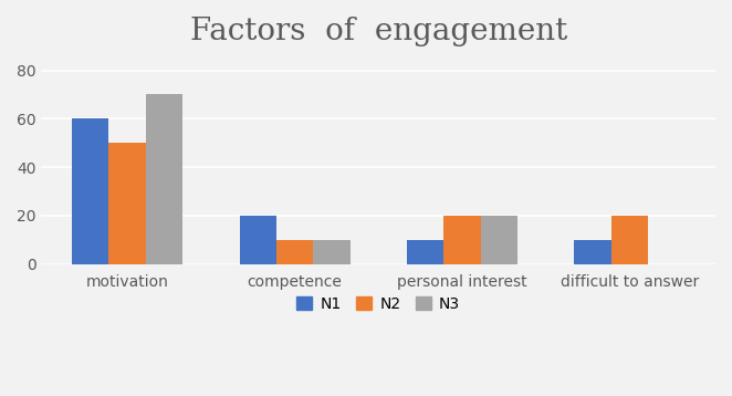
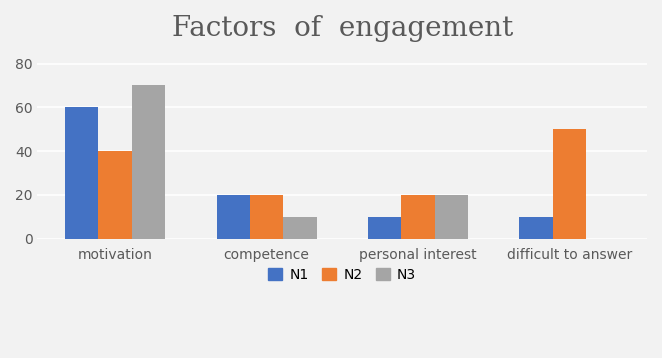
N2/motivation: 50 -> 40
N2/competence: 10 -> 20
N2/difficult to answer: 20 -> 50
